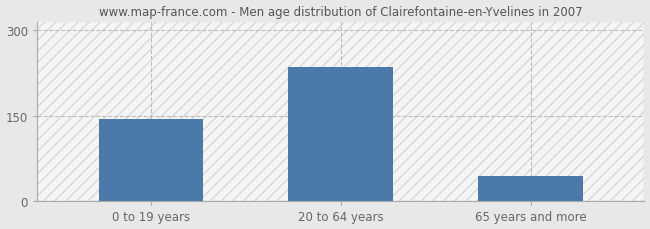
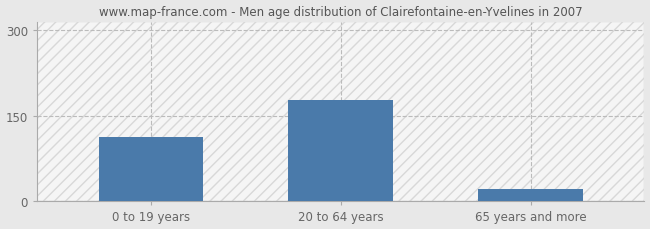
0 to 19 years: 144 -> 113
20 to 64 years: 236 -> 178
65 years and more: 44 -> 22
